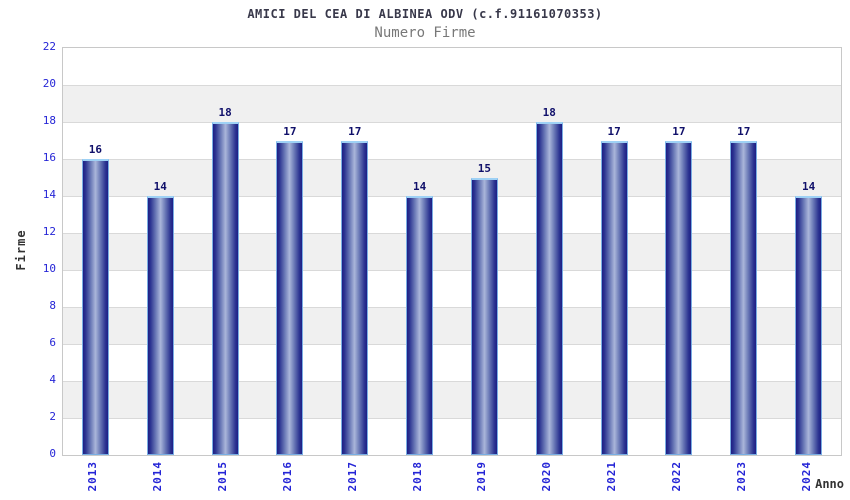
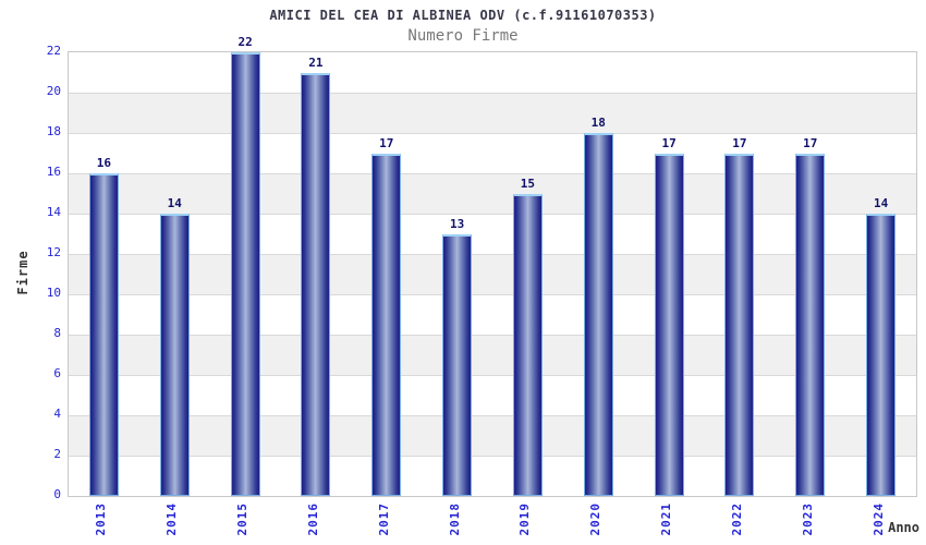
2015: 18 -> 22
2016: 17 -> 21
2018: 14 -> 13
